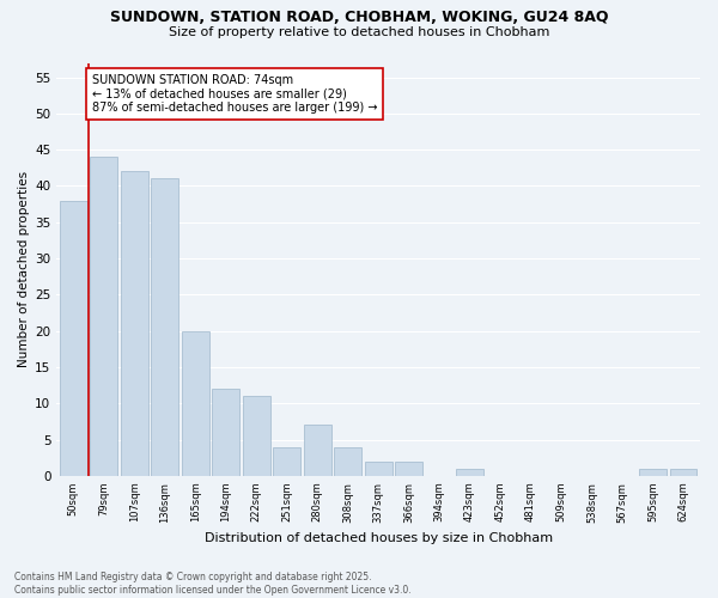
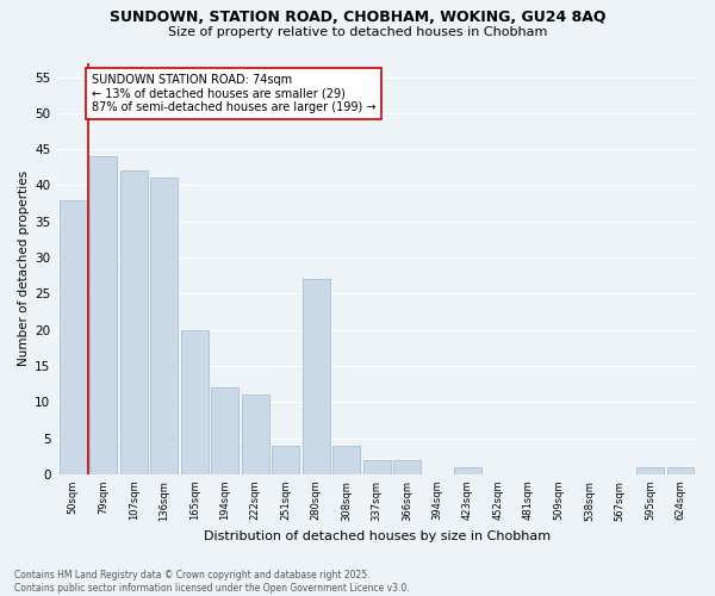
280sqm: 7 -> 27
